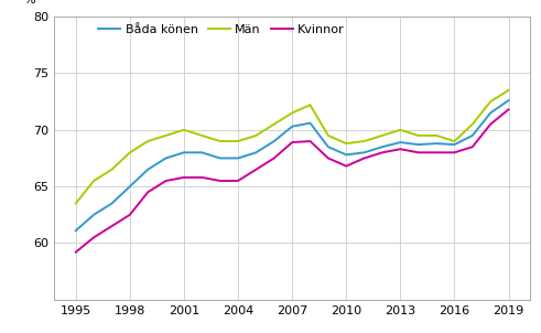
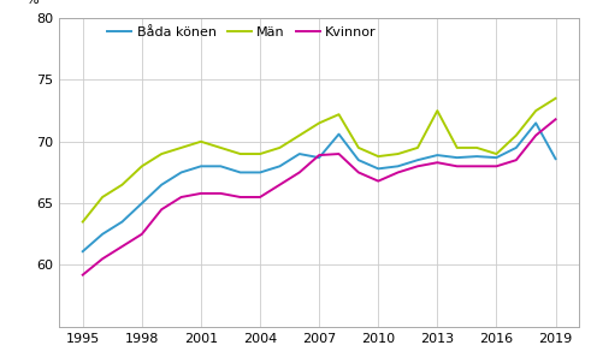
Båda könen/2007: 70.3 -> 68.7
Män/2013: 70.0 -> 72.5
Båda könen/2019: 72.6 -> 68.6
